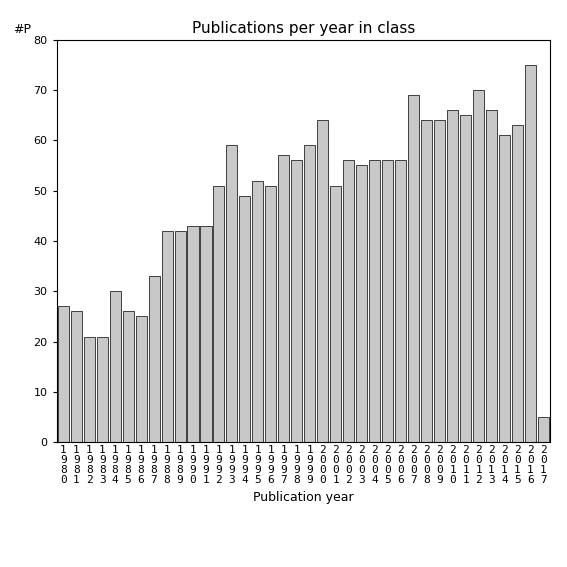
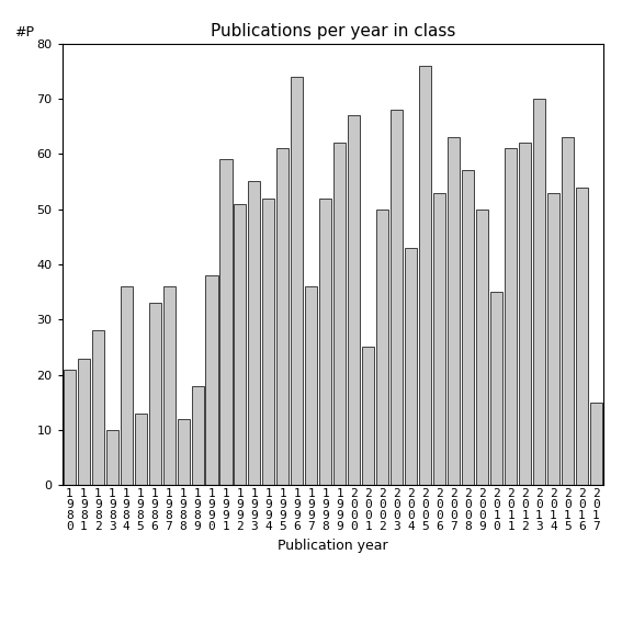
1 9 8 0: 27 -> 21
1 9 8 1: 26 -> 23
1 9 8 2: 21 -> 28
1 9 8 3: 21 -> 10
1 9 8 4: 30 -> 36
1 9 8 5: 26 -> 13
1 9 8 6: 25 -> 33
1 9 8 7: 33 -> 36
1 9 8 8: 42 -> 12
1 9 8 9: 42 -> 18
1 9 9 0: 43 -> 38
1 9 9 1: 43 -> 59
1 9 9 3: 59 -> 55
1 9 9 4: 49 -> 52
1 9 9 5: 52 -> 61
1 9 9 6: 51 -> 74
1 9 9 7: 57 -> 36
1 9 9 8: 56 -> 52
1 9 9 9: 59 -> 62
2 0 0 0: 64 -> 67
2 0 0 1: 51 -> 25
2 0 0 2: 56 -> 50
2 0 0 3: 55 -> 68
2 0 0 4: 56 -> 43
2 0 0 5: 56 -> 76
2 0 0 6: 56 -> 53
2 0 0 7: 69 -> 63
2 0 0 8: 64 -> 57
2 0 0 9: 64 -> 50
2 0 1 0: 66 -> 35
2 0 1 1: 65 -> 61
2 0 1 2: 70 -> 62
2 0 1 3: 66 -> 70
2 0 1 4: 61 -> 53
2 0 1 6: 75 -> 54
2 0 1 7: 5 -> 15
